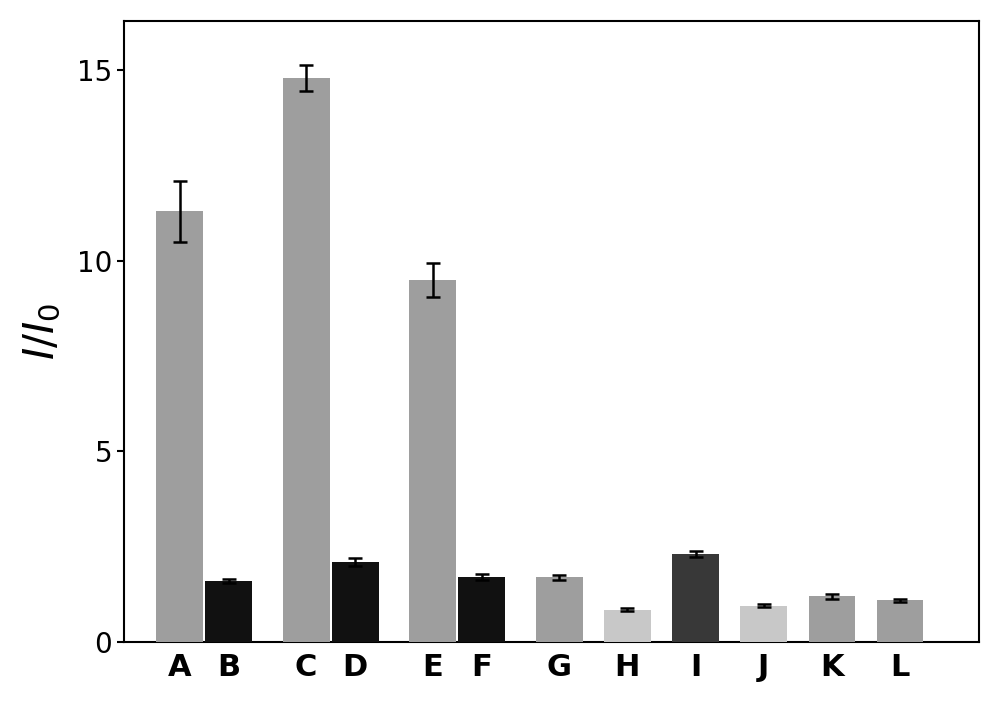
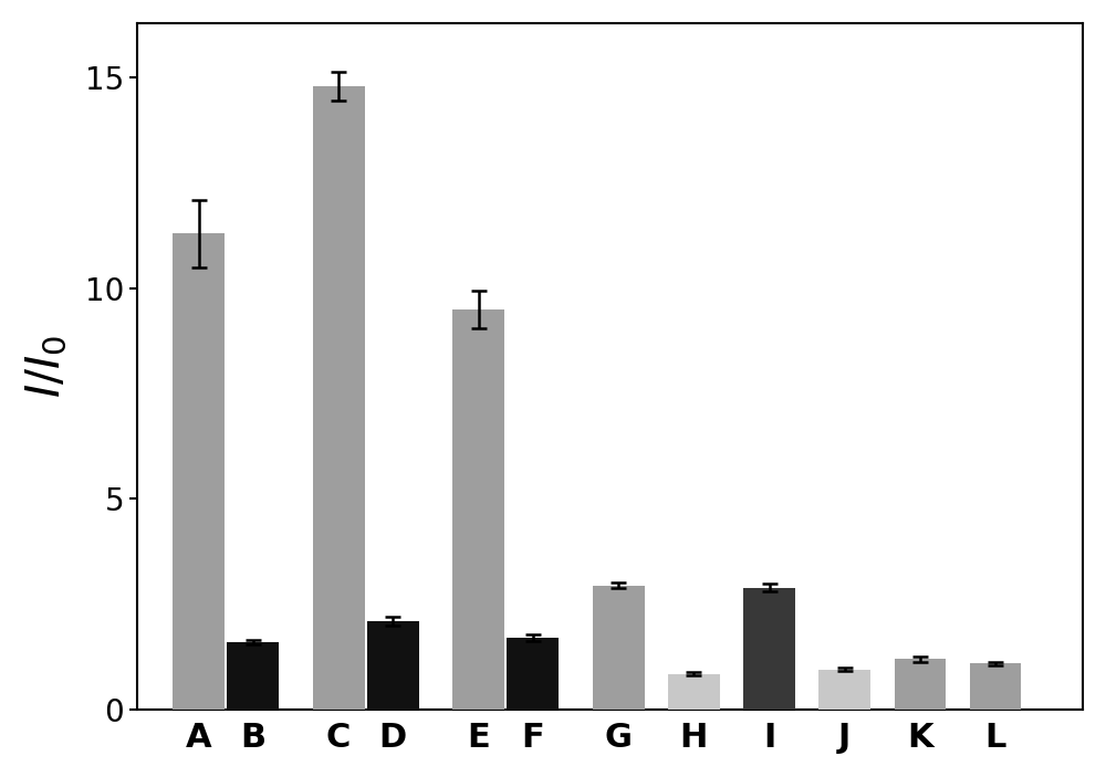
G: 1.70 -> 2.95
I: 2.30 -> 2.90
